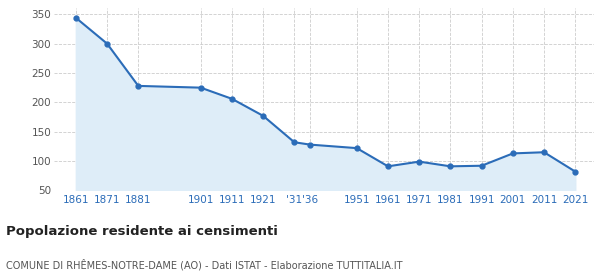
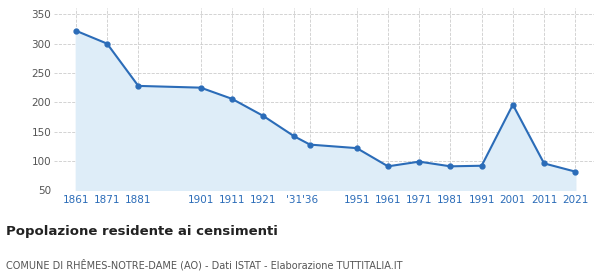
1861: 344 -> 322
'31: 132 -> 142
2001: 113 -> 196
2011: 115 -> 96
